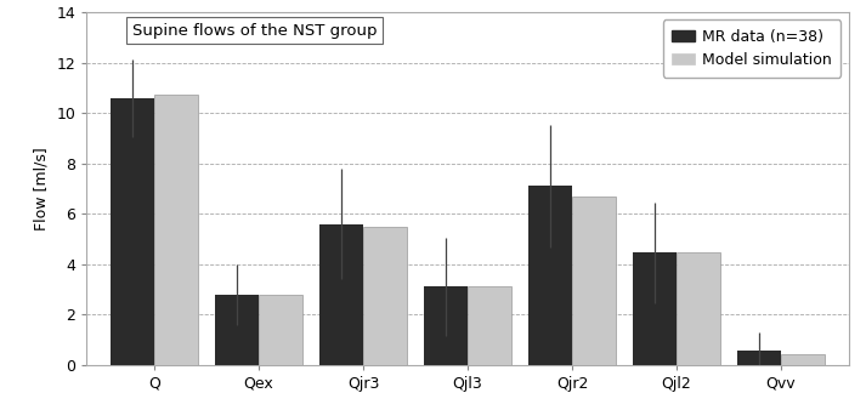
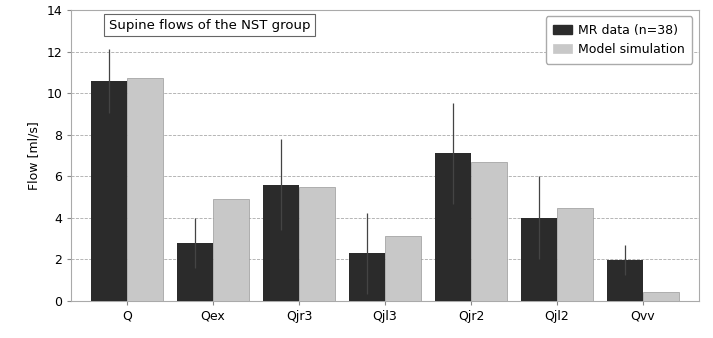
Model simulation/Qex: 2.80 -> 4.90
MR data (n=38)/Qjl3: 3.10 -> 2.30
MR data (n=38)/Qjl2: 4.45 -> 4.00
MR data (n=38)/Qvv: 0.55 -> 1.95
